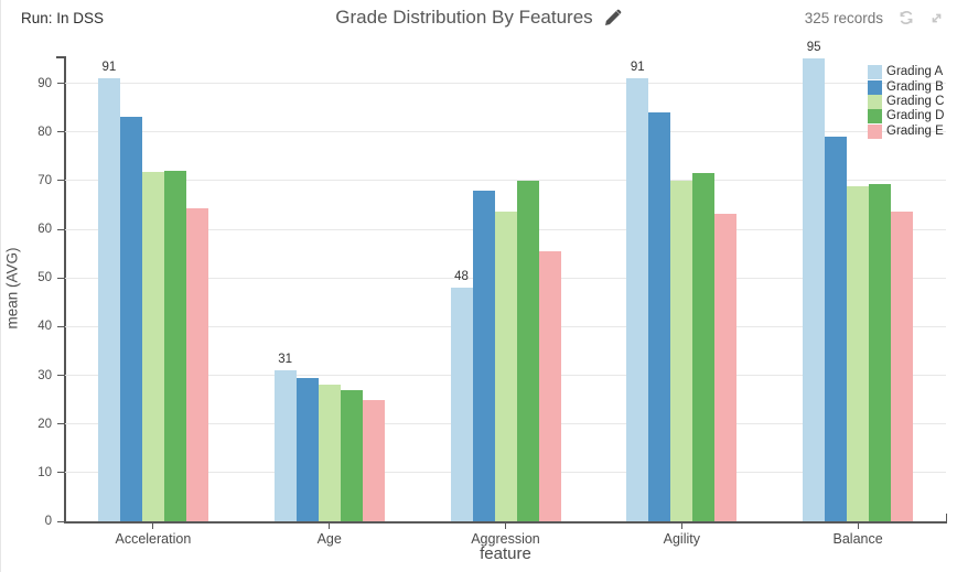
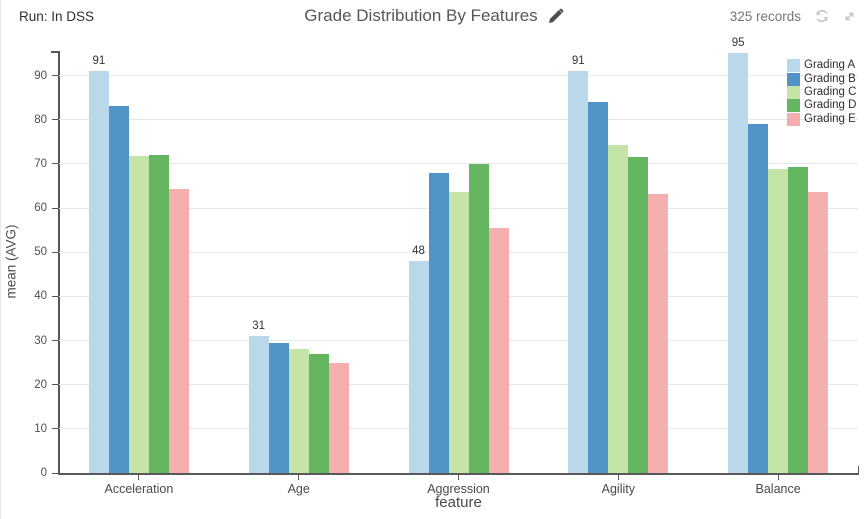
Grading C/Agility: 70 -> 74
